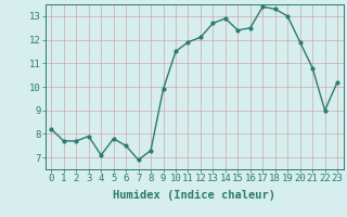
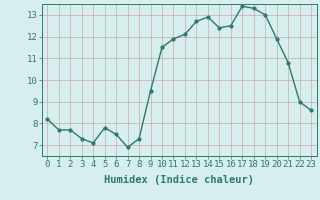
3: 7.9 -> 7.3
9: 9.9 -> 9.5
23: 10.2 -> 8.6
